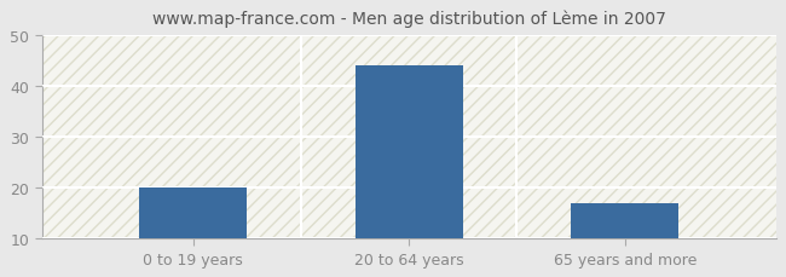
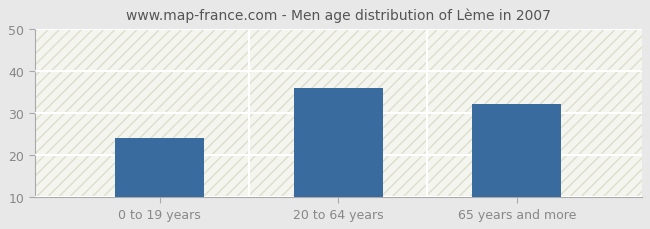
0 to 19 years: 20 -> 24
20 to 64 years: 44 -> 36
65 years and more: 17 -> 32
